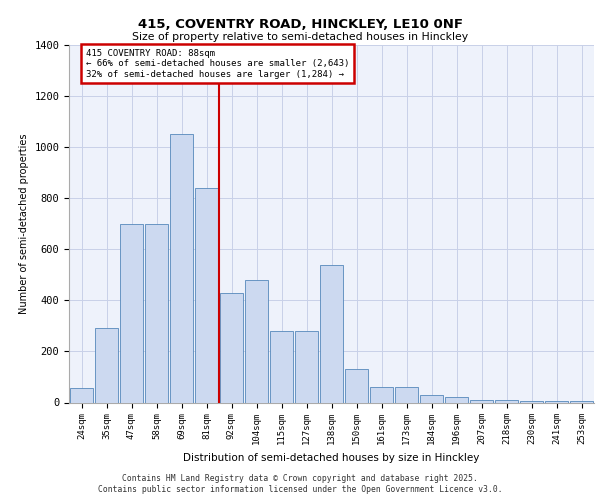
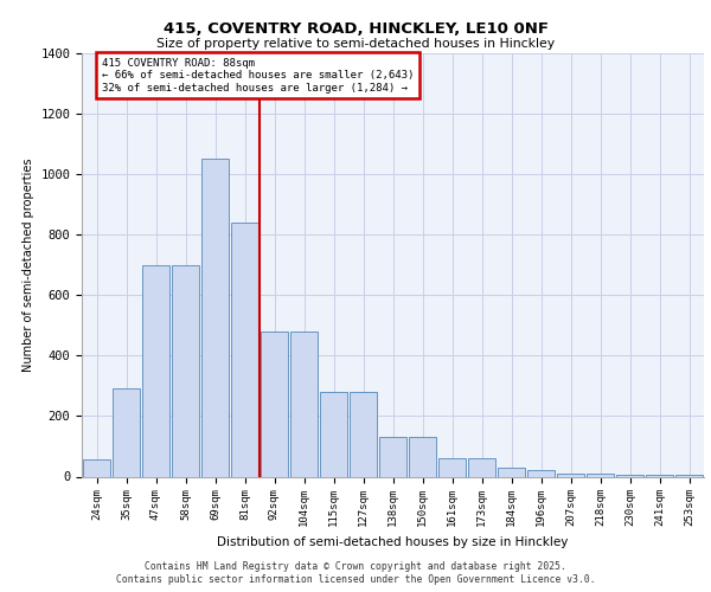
92sqm: 430 -> 480
138sqm: 540 -> 130
